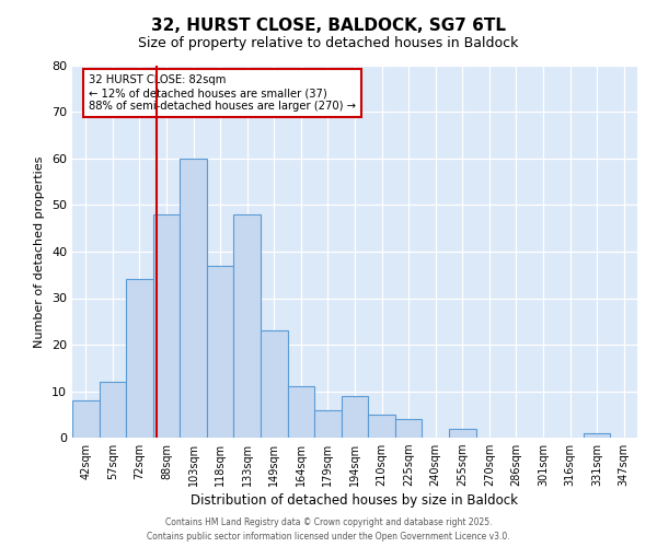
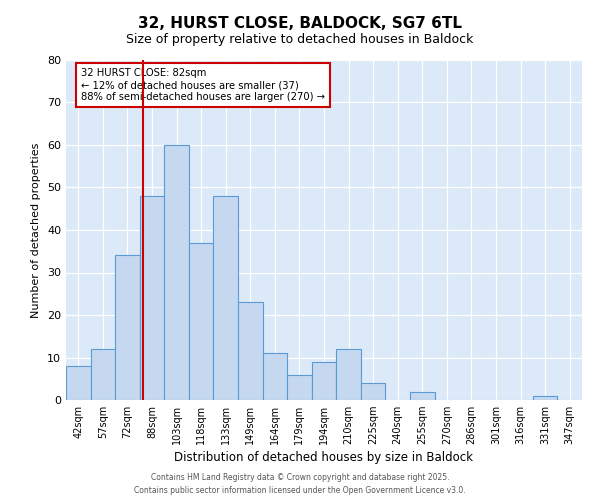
210sqm: 5 -> 12
